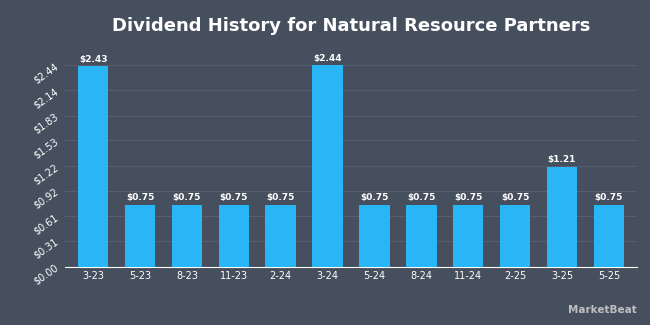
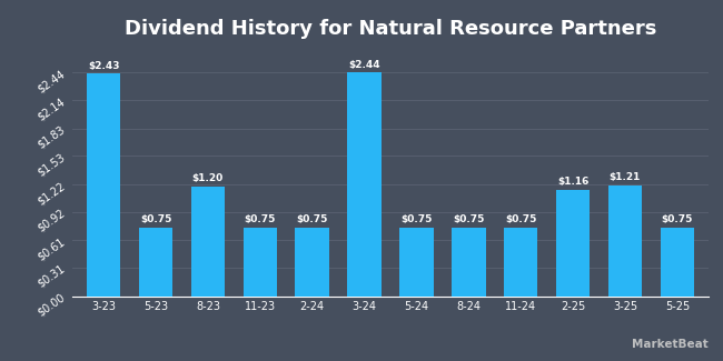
8-23: $0.75 -> $1.20
2-25: $0.75 -> $1.16
